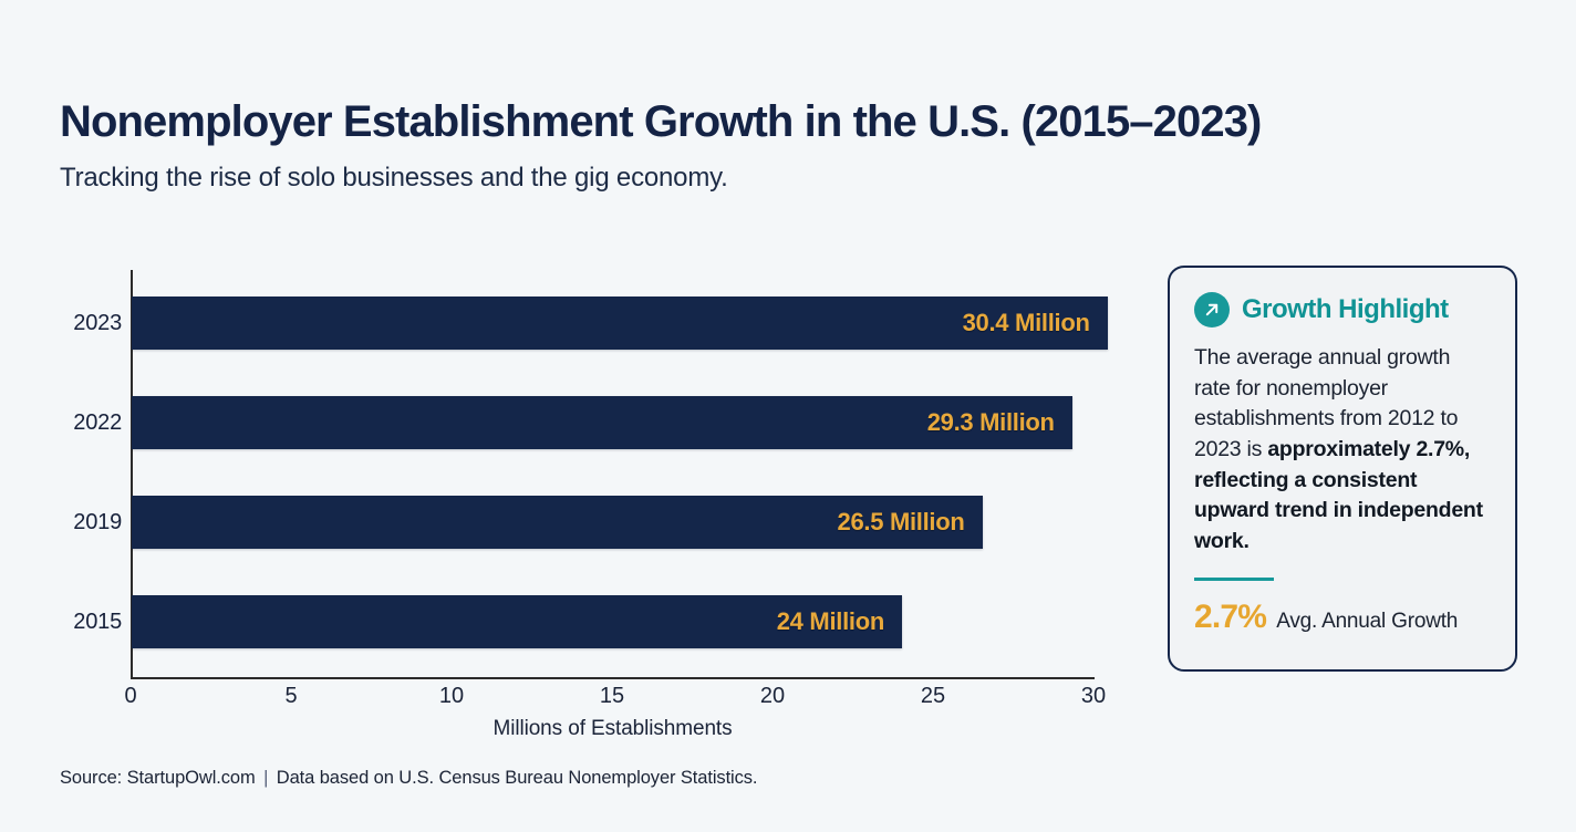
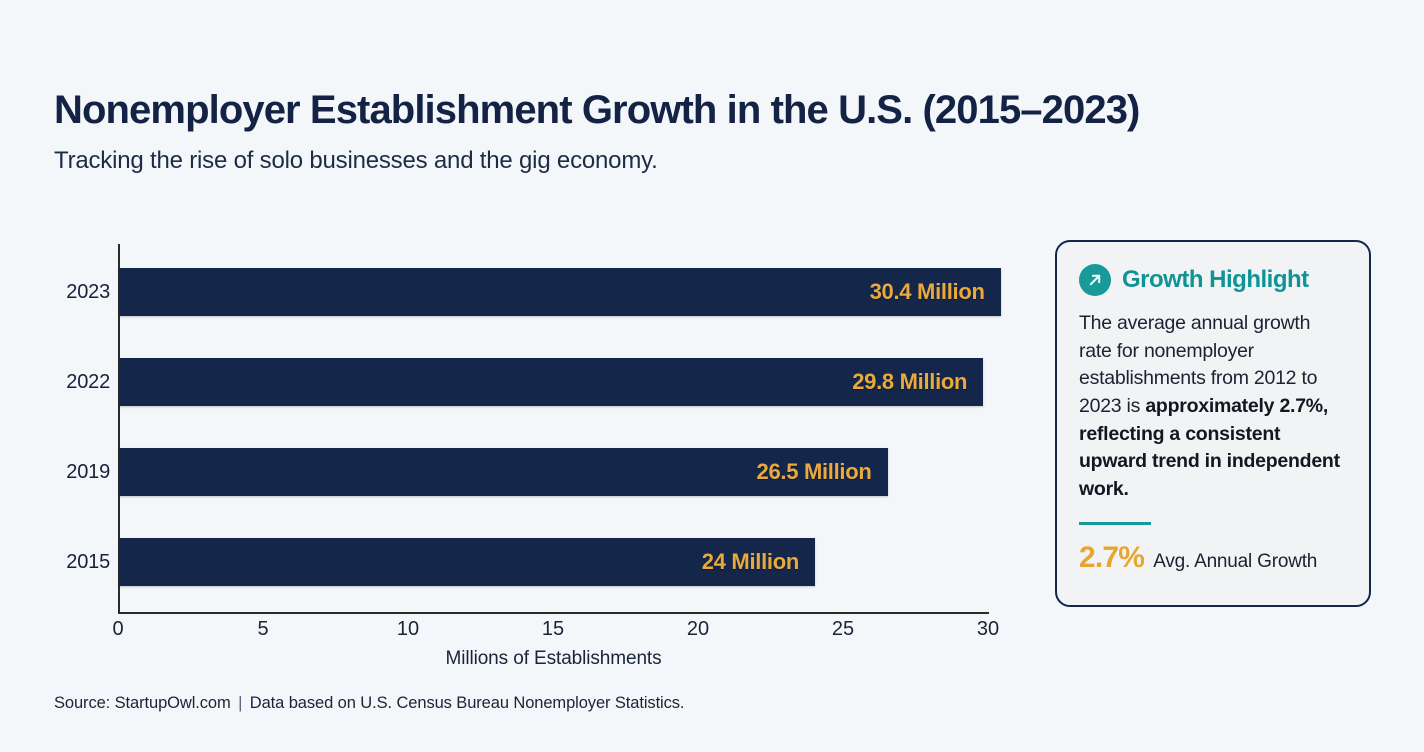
2022: 29.3 -> 29.8
